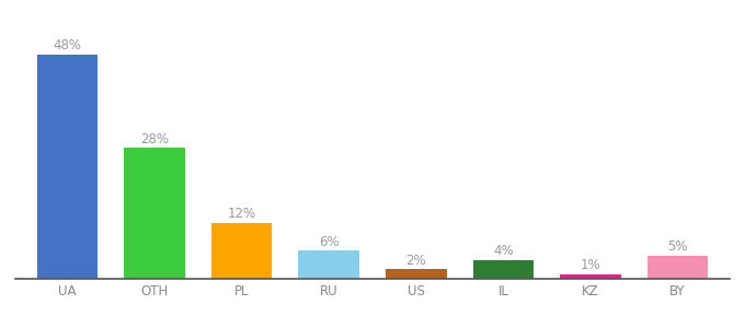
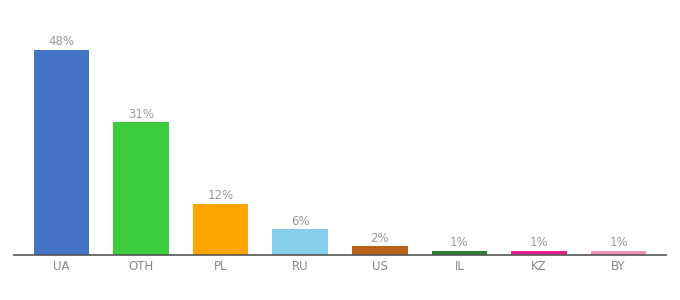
OTH: 28% -> 31%
IL: 4% -> 1%
BY: 5% -> 1%
